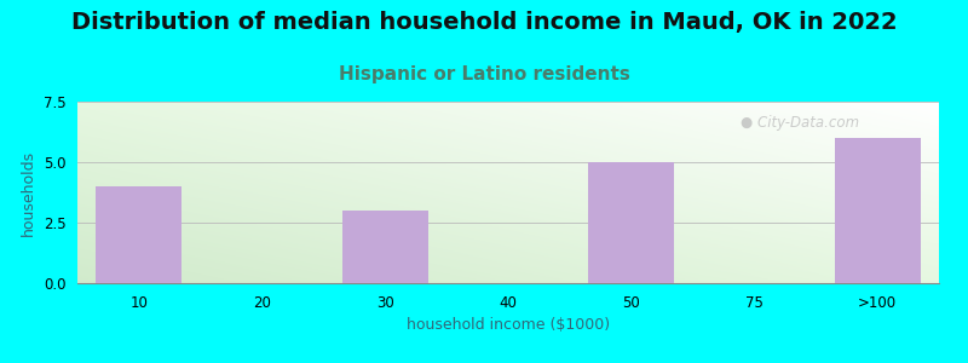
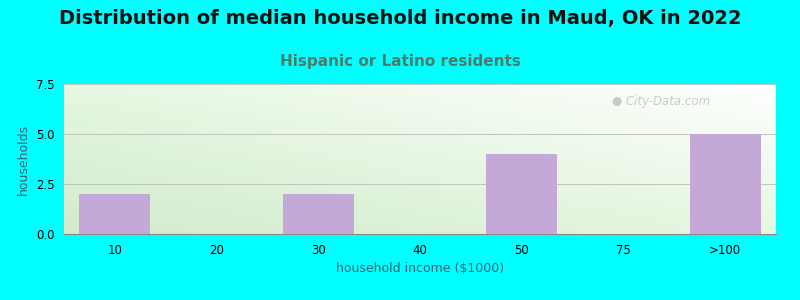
10: 4 -> 2
30: 3 -> 2
50: 5 -> 4
>100: 6 -> 5
